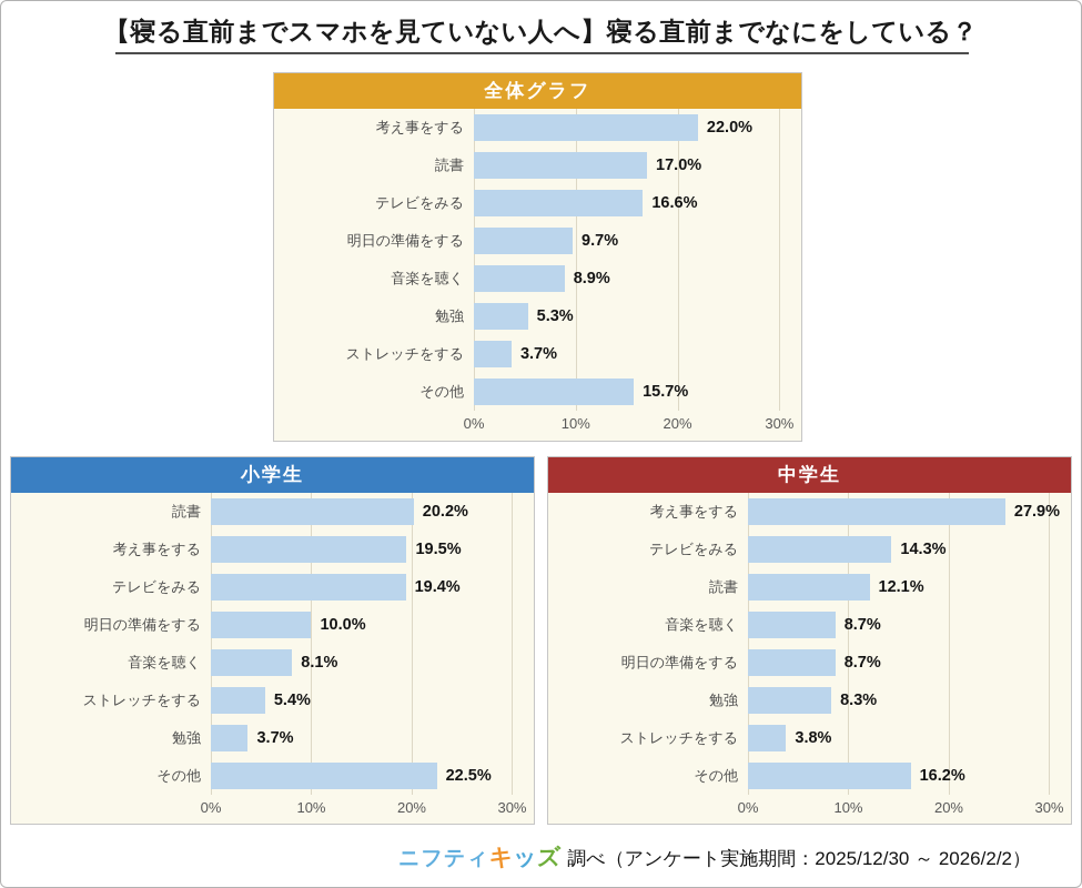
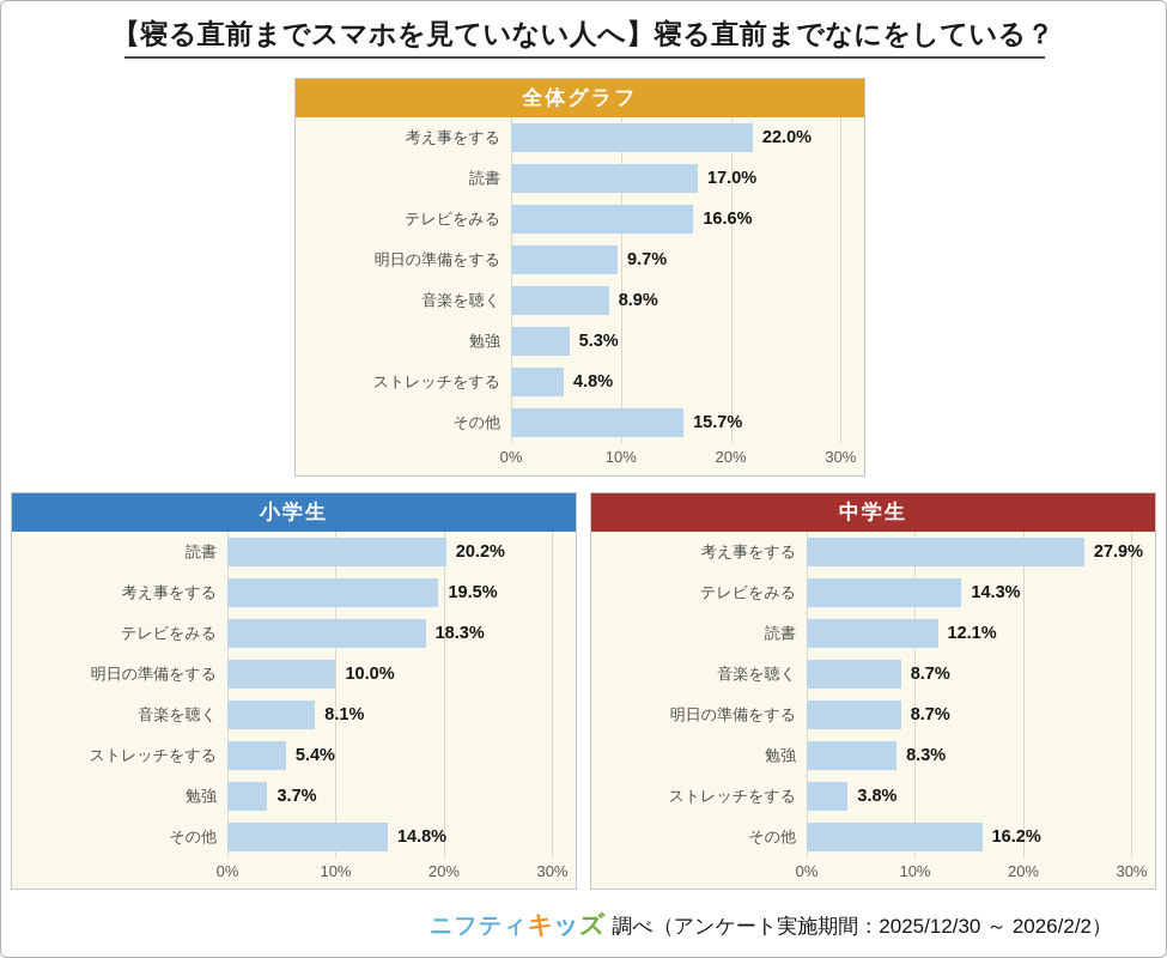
全体グラフ/ストレッチをする: 3.7% -> 4.8%
小学生/テレビをみる: 19.4% -> 18.3%
小学生/その他: 22.5% -> 14.8%
